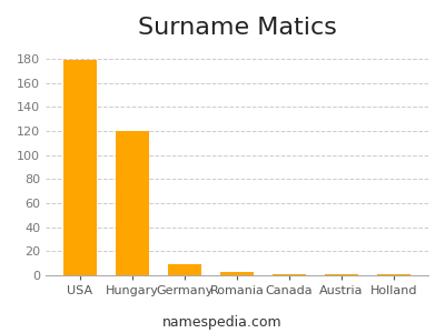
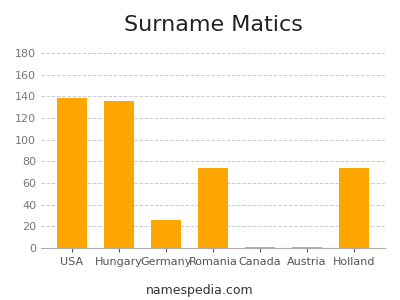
USA: 179 -> 138
Hungary: 120 -> 136
Germany: 9 -> 26
Romania: 2 -> 74
Holland: 1 -> 74
